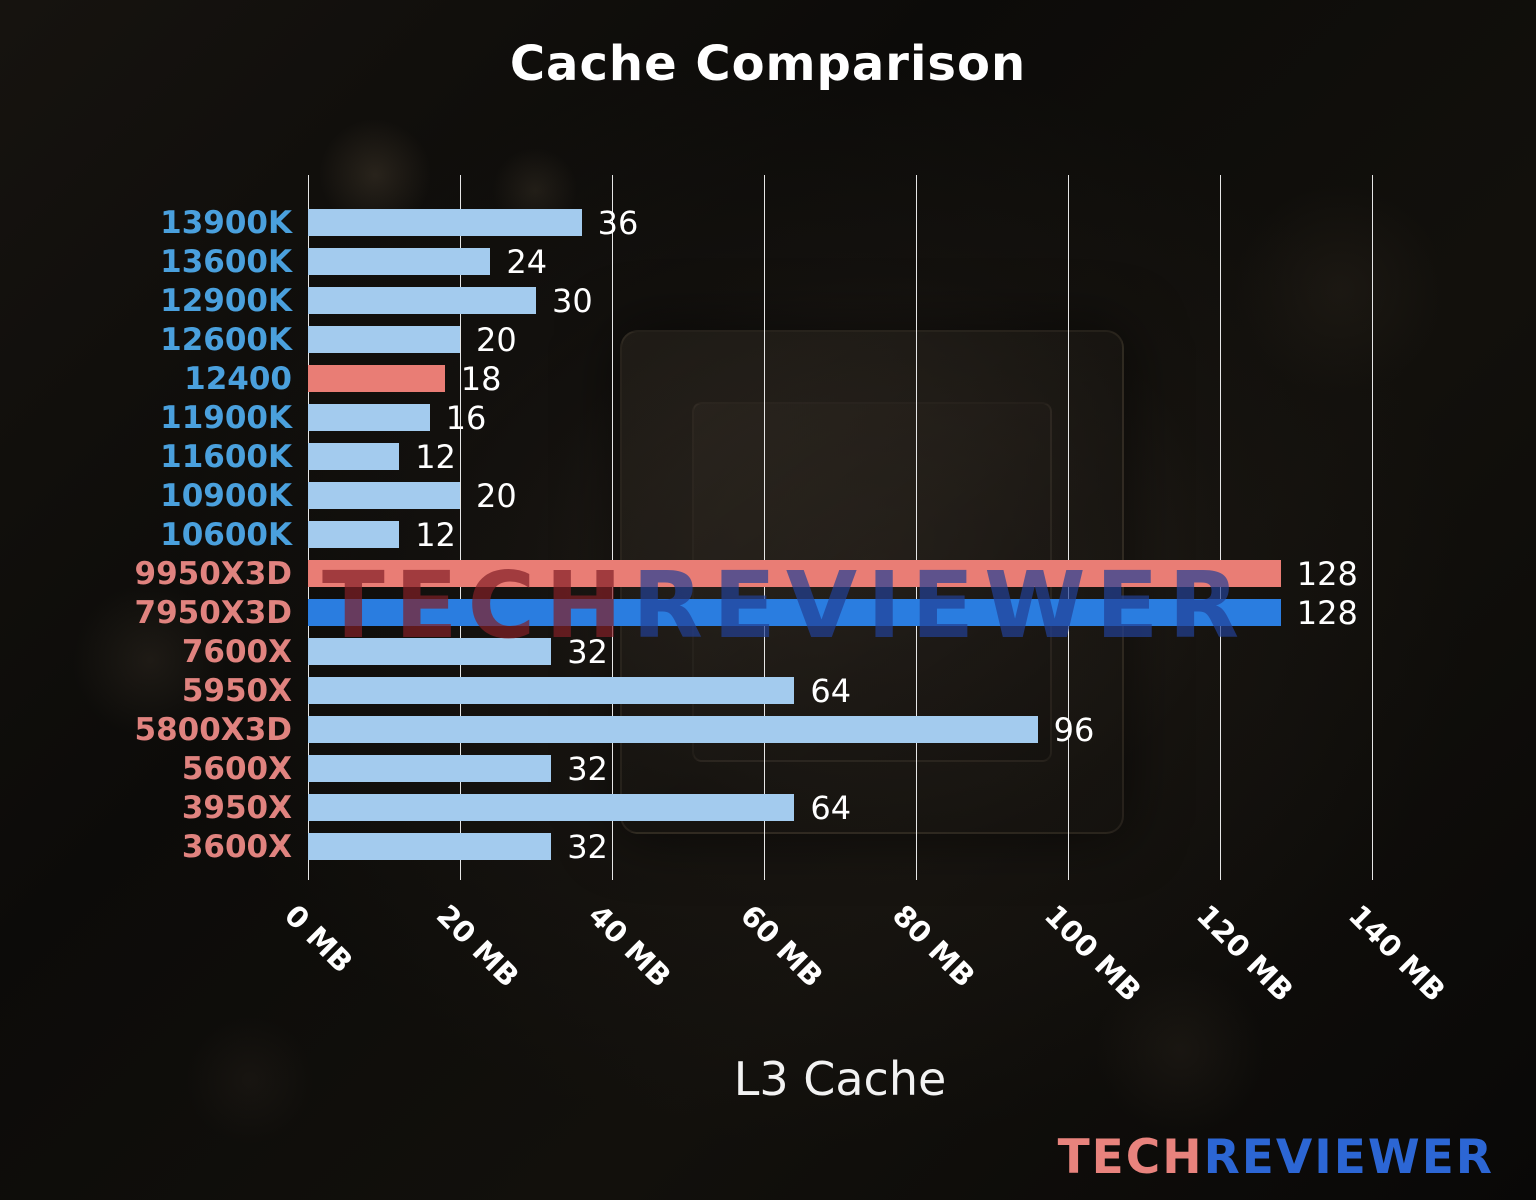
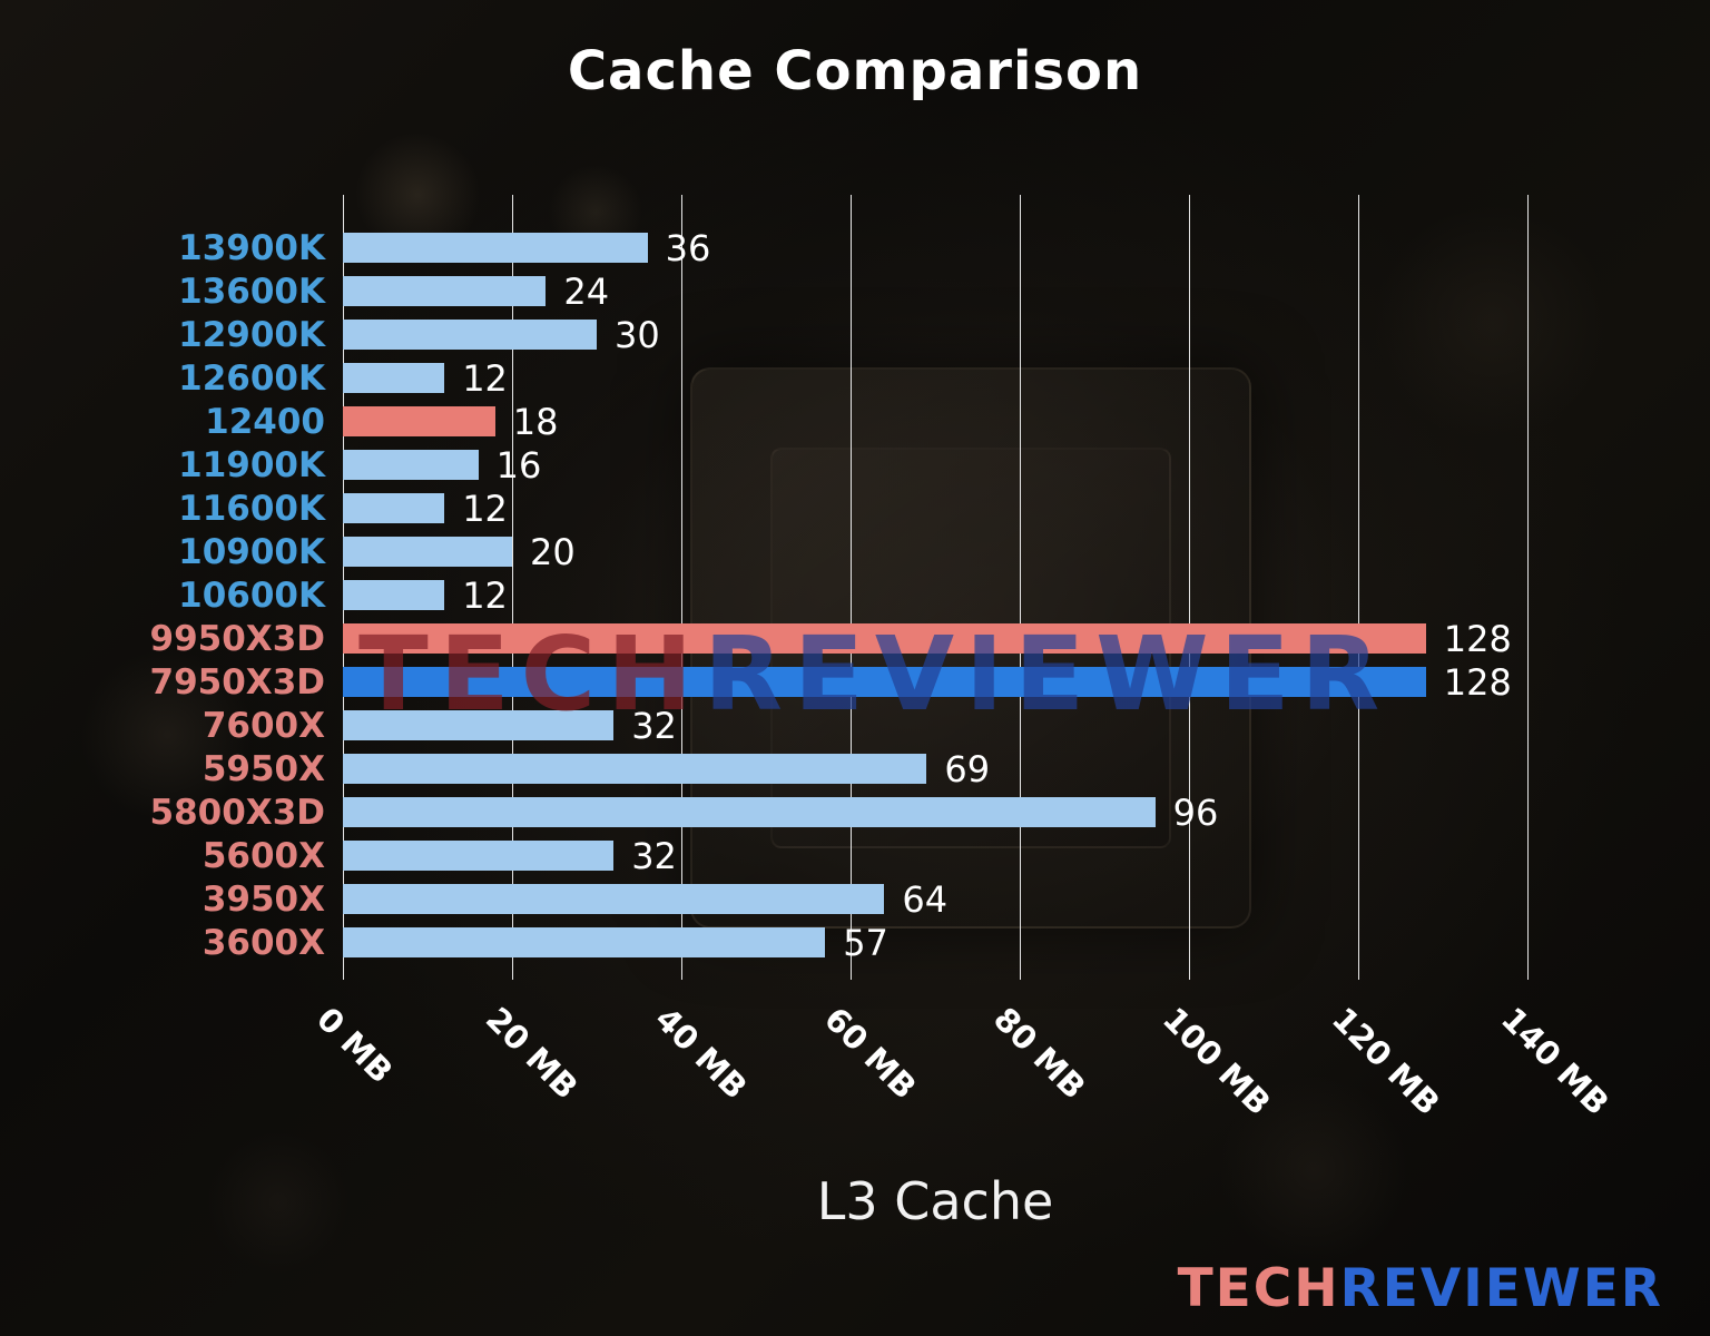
12600K: 20 -> 12
5950X: 64 -> 69
3600X: 32 -> 57
